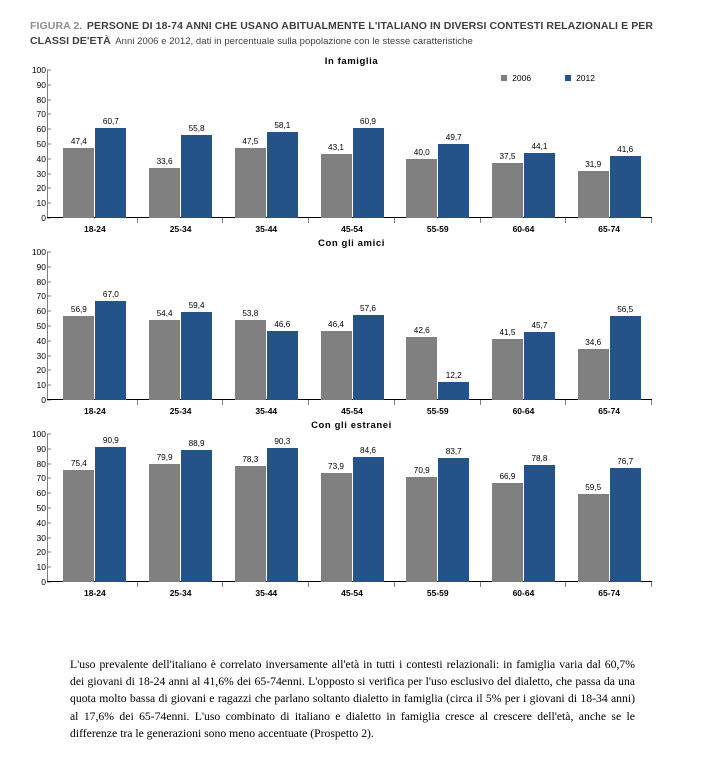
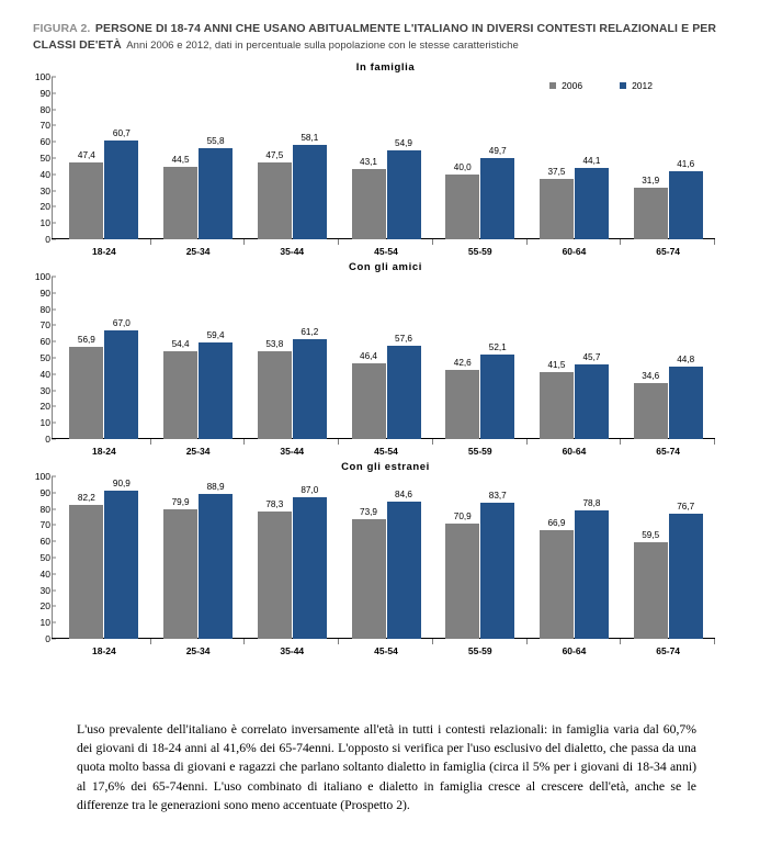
In famiglia/2006/25-34: 33,6 -> 44,5
In famiglia/2012/45-54: 60,9 -> 54,9
Con gli amici/2012/35-44: 46,6 -> 61,2
Con gli amici/2012/55-59: 12,2 -> 52,1
Con gli amici/2012/65-74: 56,5 -> 44,8
Con gli estranei/2006/18-24: 75,4 -> 82,2
Con gli estranei/2012/35-44: 90,3 -> 87,0
